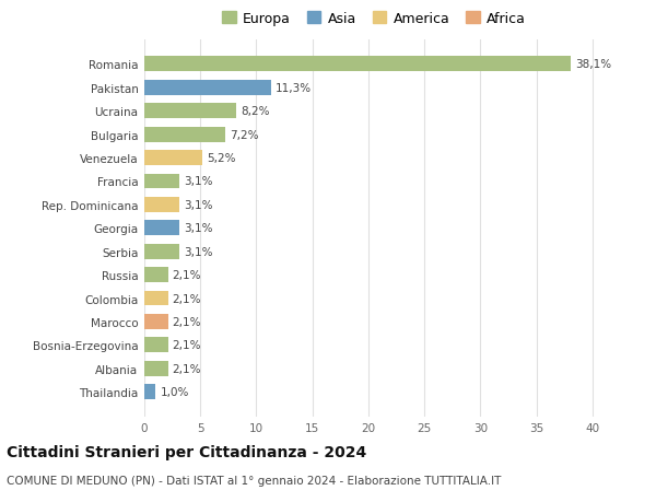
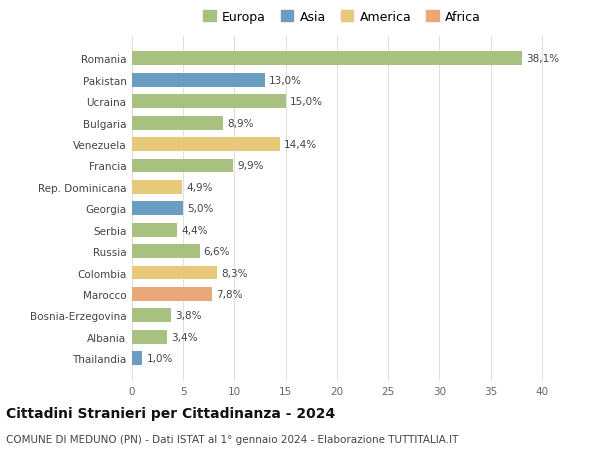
Pakistan: 11,3% -> 13,0%
Ucraina: 8,2% -> 15,0%
Bulgaria: 7,2% -> 8,9%
Venezuela: 5,2% -> 14,4%
Francia: 3,1% -> 9,9%
Rep. Dominicana: 3,1% -> 4,9%
Georgia: 3,1% -> 5,0%
Serbia: 3,1% -> 4,4%
Russia: 2,1% -> 6,6%
Colombia: 2,1% -> 8,3%
Marocco: 2,1% -> 7,8%
Bosnia-Erzegovina: 2,1% -> 3,8%
Albania: 2,1% -> 3,4%
